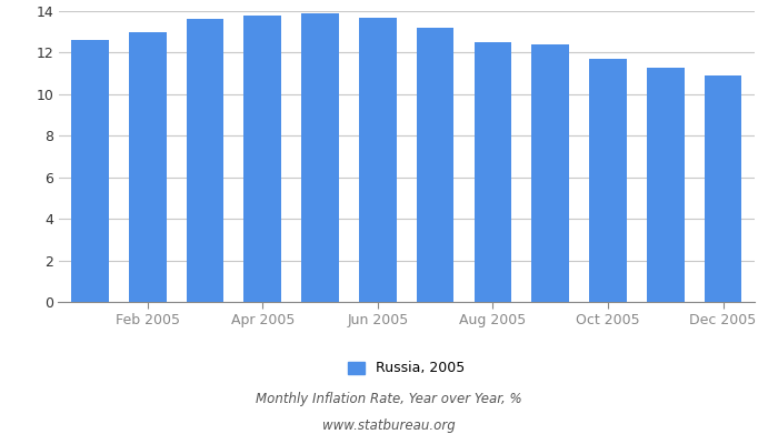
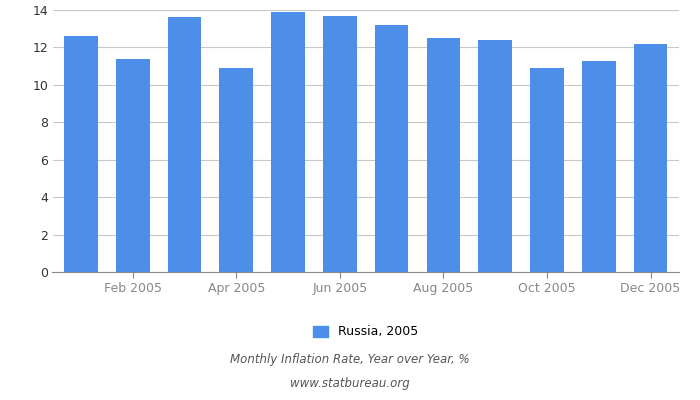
Feb 2005: 13.0 -> 11.4
Apr 2005: 13.8 -> 10.9
Oct 2005: 11.7 -> 10.9
Dec 2005: 10.9 -> 12.2
